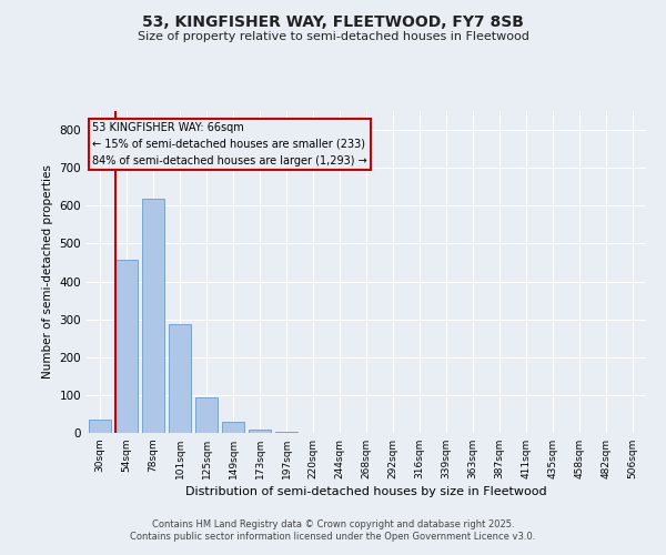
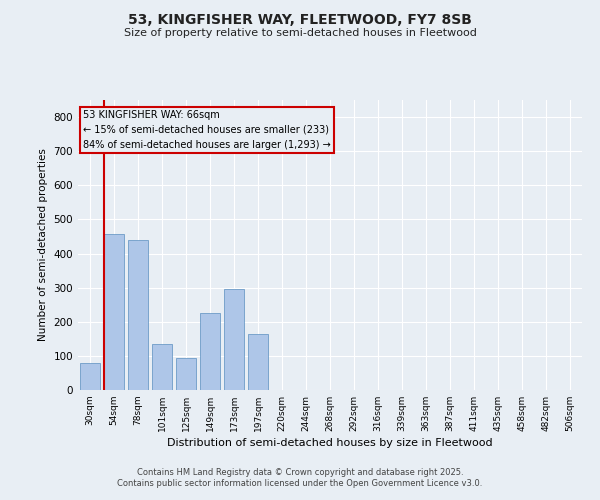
30sqm: 35 -> 80
78sqm: 617 -> 440
101sqm: 287 -> 135
149sqm: 30 -> 225
173sqm: 8 -> 295
197sqm: 2 -> 165
